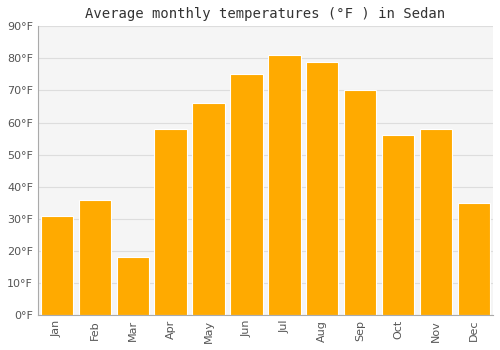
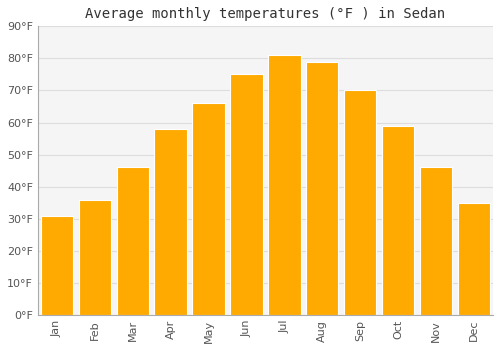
Mar: 18°F -> 46°F
Oct: 56°F -> 59°F
Nov: 58°F -> 46°F
